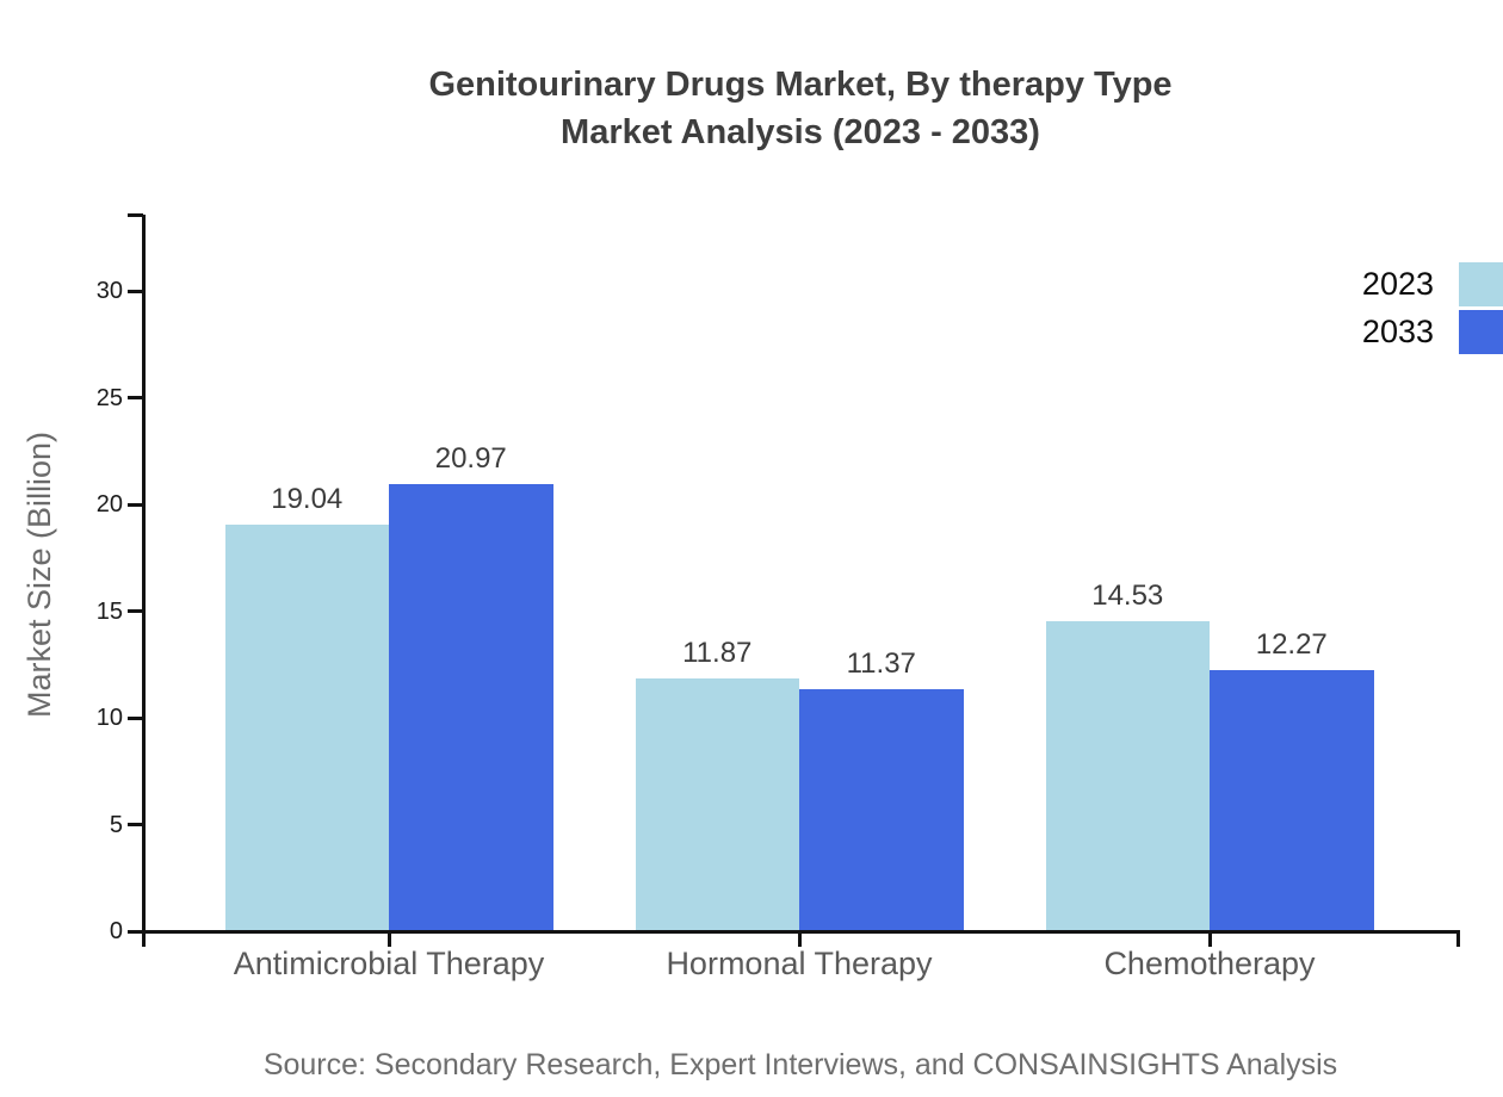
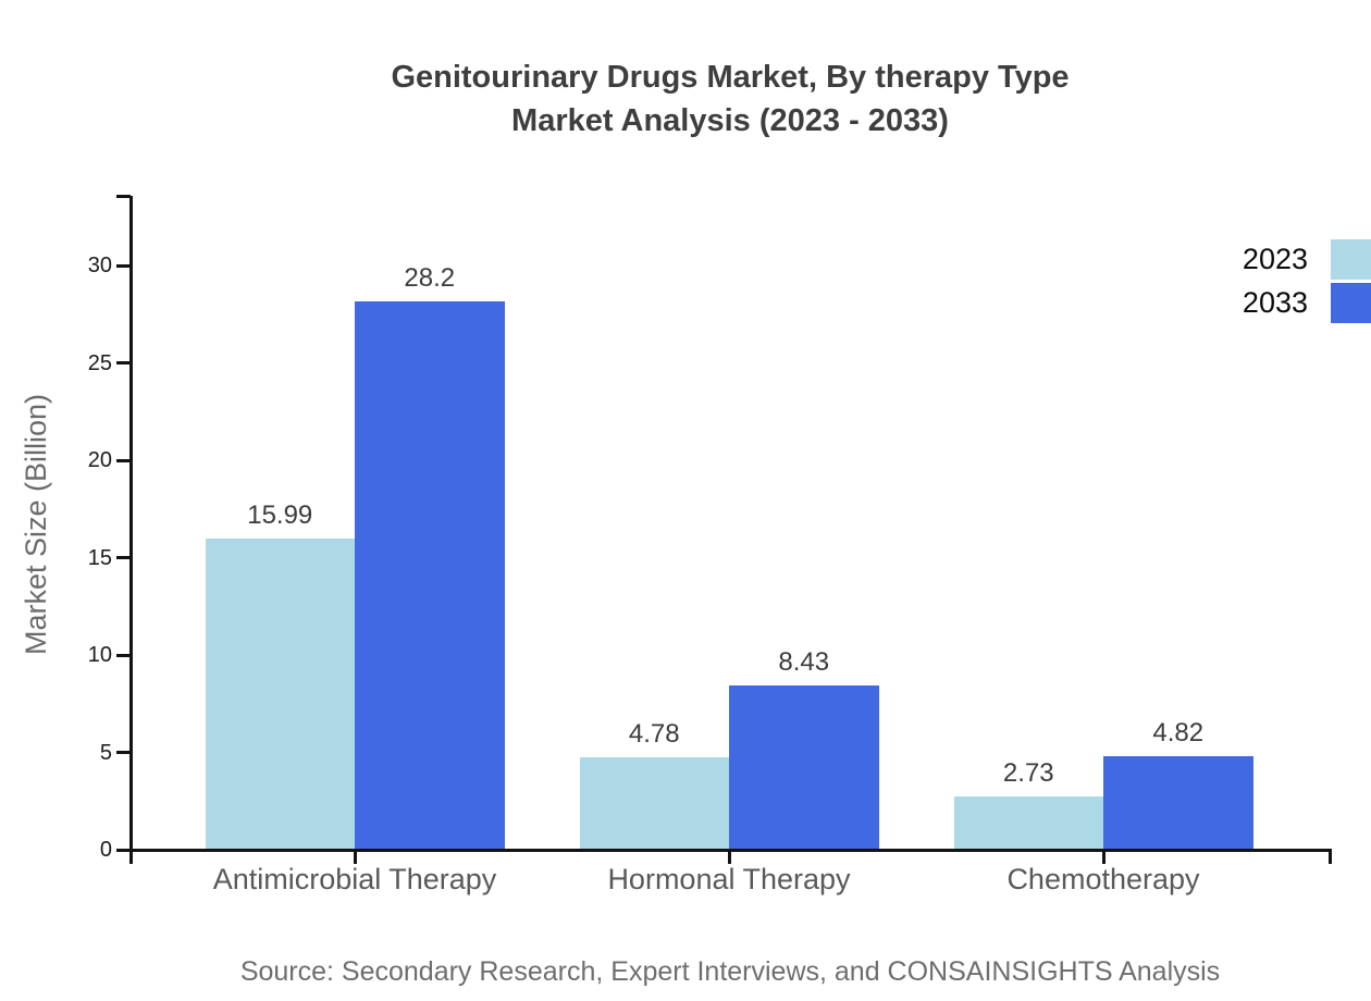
2023/Antimicrobial Therapy: 19.04 -> 15.99
2033/Antimicrobial Therapy: 20.97 -> 28.2
2023/Hormonal Therapy: 11.87 -> 4.78
2033/Hormonal Therapy: 11.37 -> 8.43
2023/Chemotherapy: 14.53 -> 2.73
2033/Chemotherapy: 12.27 -> 4.82
